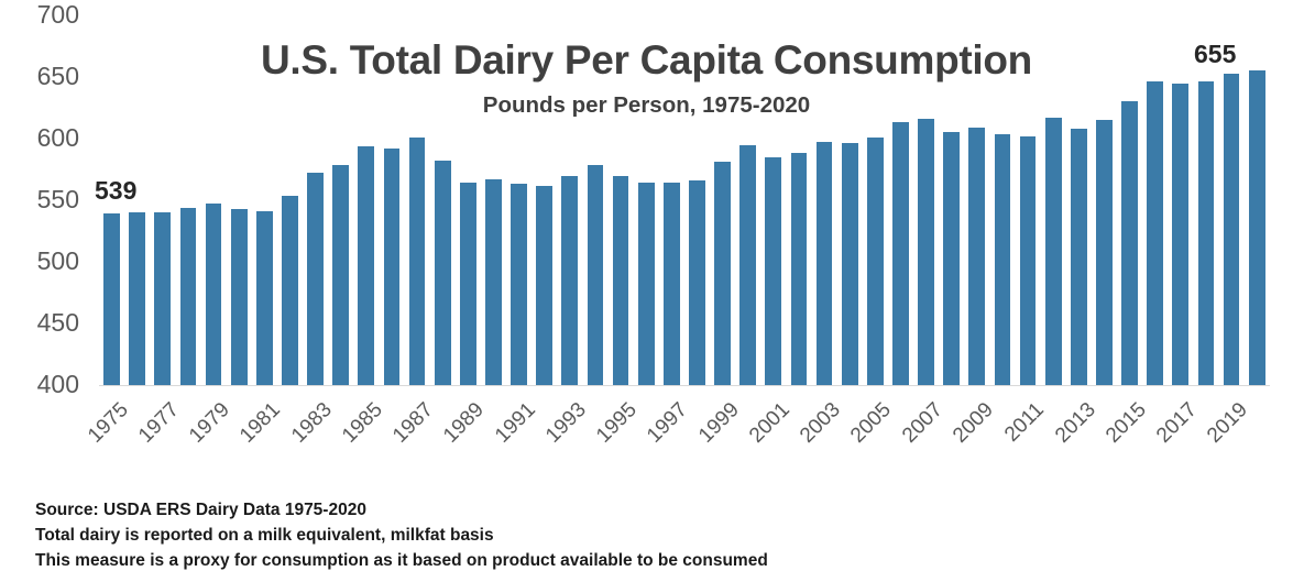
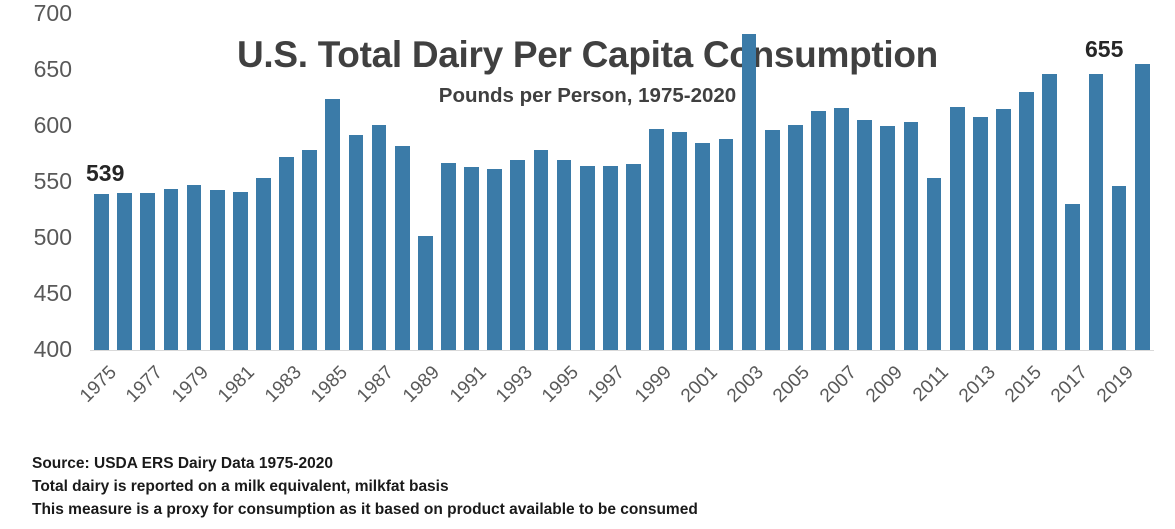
1985: 594 -> 624
1989: 564 -> 502
1999: 581 -> 597
2003: 597 -> 682
2009: 609 -> 600
2011: 602 -> 554
2017: 645 -> 530
2019: 653 -> 546
